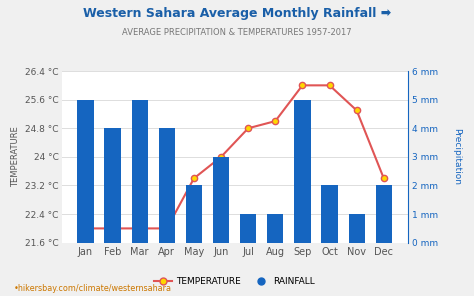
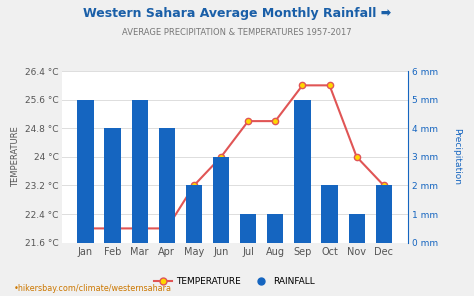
TEMPERATURE/May: 23.4 °C -> 23.2 °C
TEMPERATURE/Jul: 24.8 °C -> 25.0 °C
TEMPERATURE/Nov: 25.3 °C -> 24.0 °C
TEMPERATURE/Dec: 23.4 °C -> 23.2 °C
